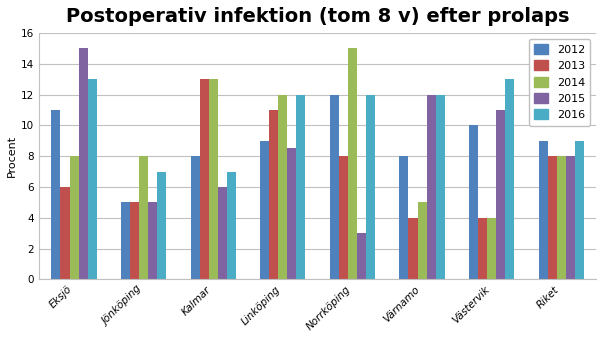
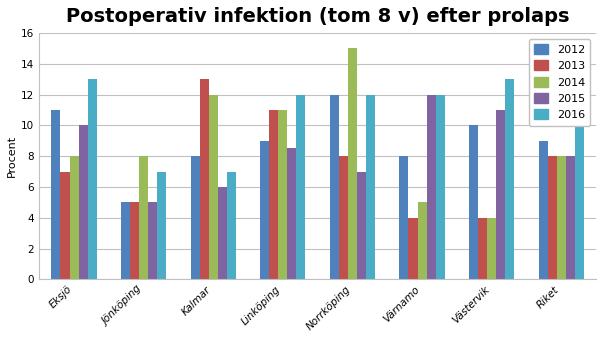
2013/Eksjö: 6 -> 7
2015/Eksjö: 15.0 -> 10.0
2014/Kalmar: 13 -> 12
2014/Linköping: 12 -> 11
2015/Norrköping: 3.0 -> 7.0
2016/Riket: 9 -> 10
